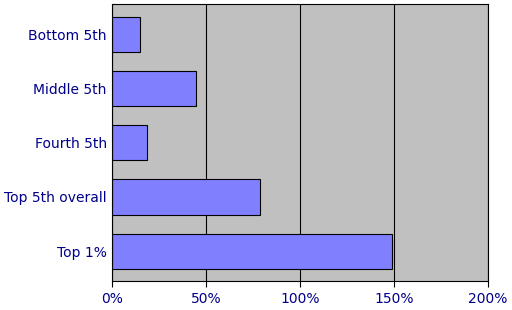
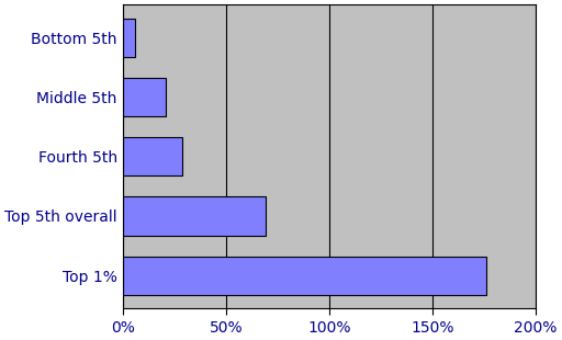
Bottom 5th: 15% -> 6%
Middle 5th: 45% -> 21%
Fourth 5th: 19% -> 29%
Top 5th overall: 79% -> 69%
Top 1%: 149% -> 176%
